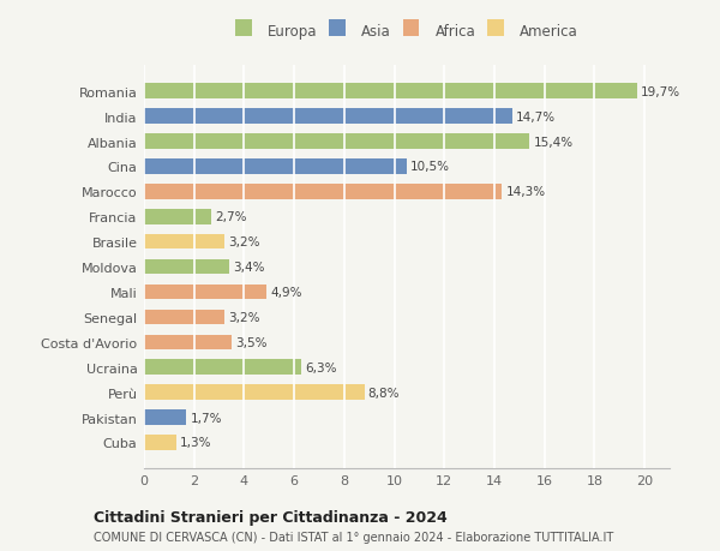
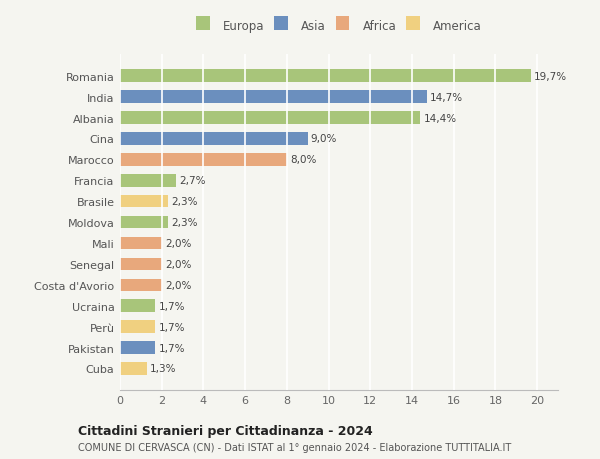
Albania: 15,4% -> 14,4%
Cina: 10,5% -> 9,0%
Marocco: 14,3% -> 8,0%
Brasile: 3,2% -> 2,3%
Moldova: 3,4% -> 2,3%
Mali: 4,9% -> 2,0%
Senegal: 3,2% -> 2,0%
Costa d'Avorio: 3,5% -> 2,0%
Ucraina: 6,3% -> 1,7%
Perù: 8,8% -> 1,7%
